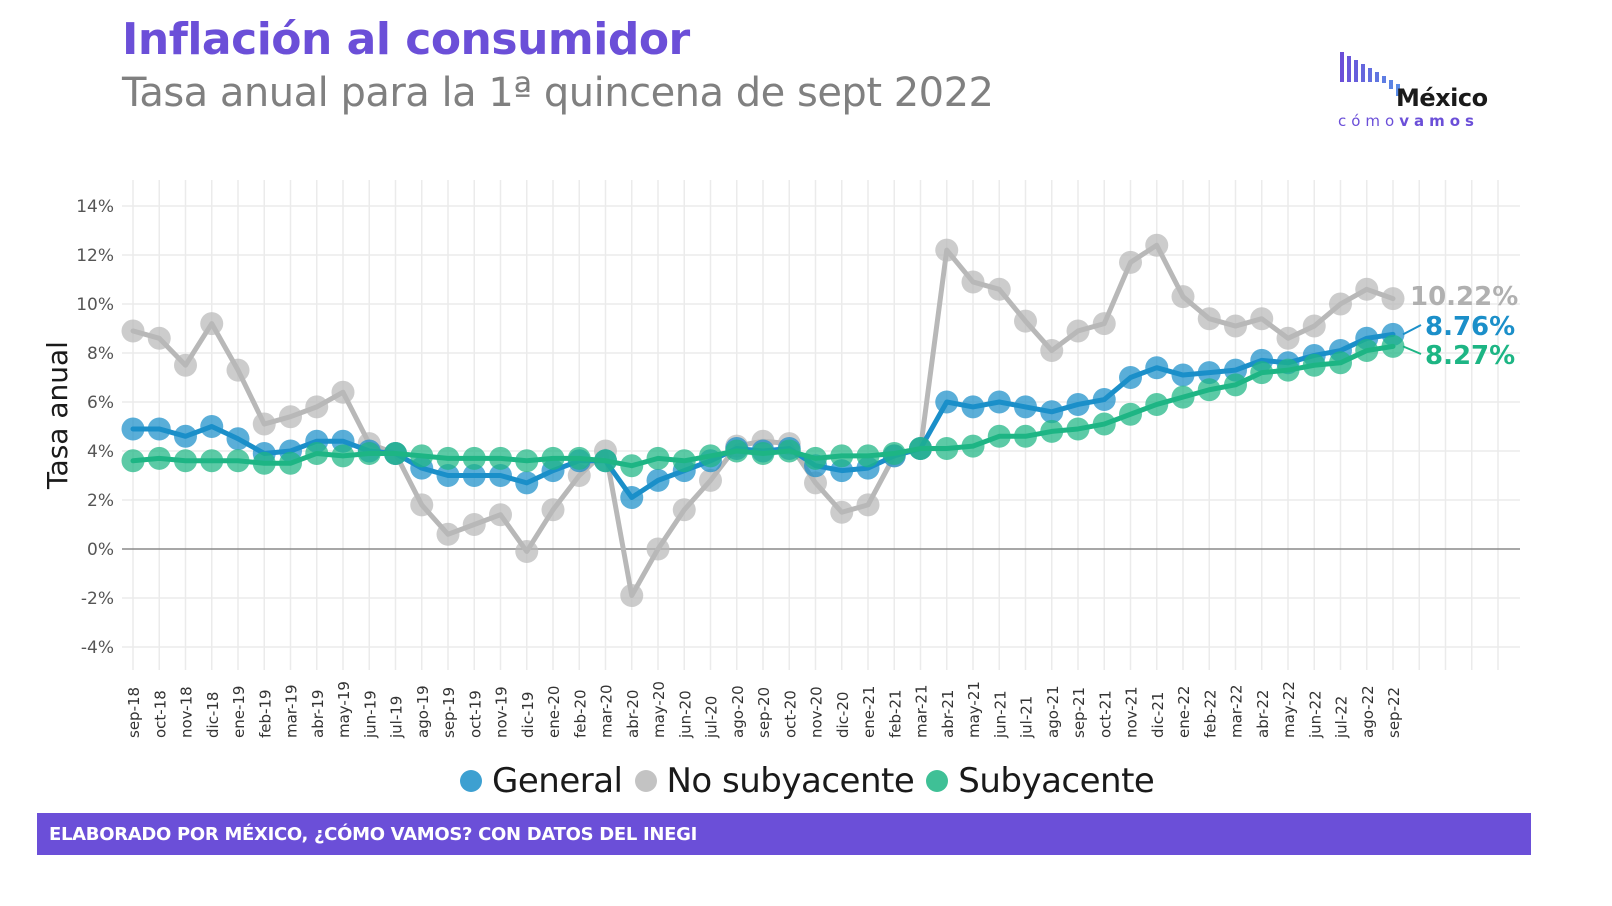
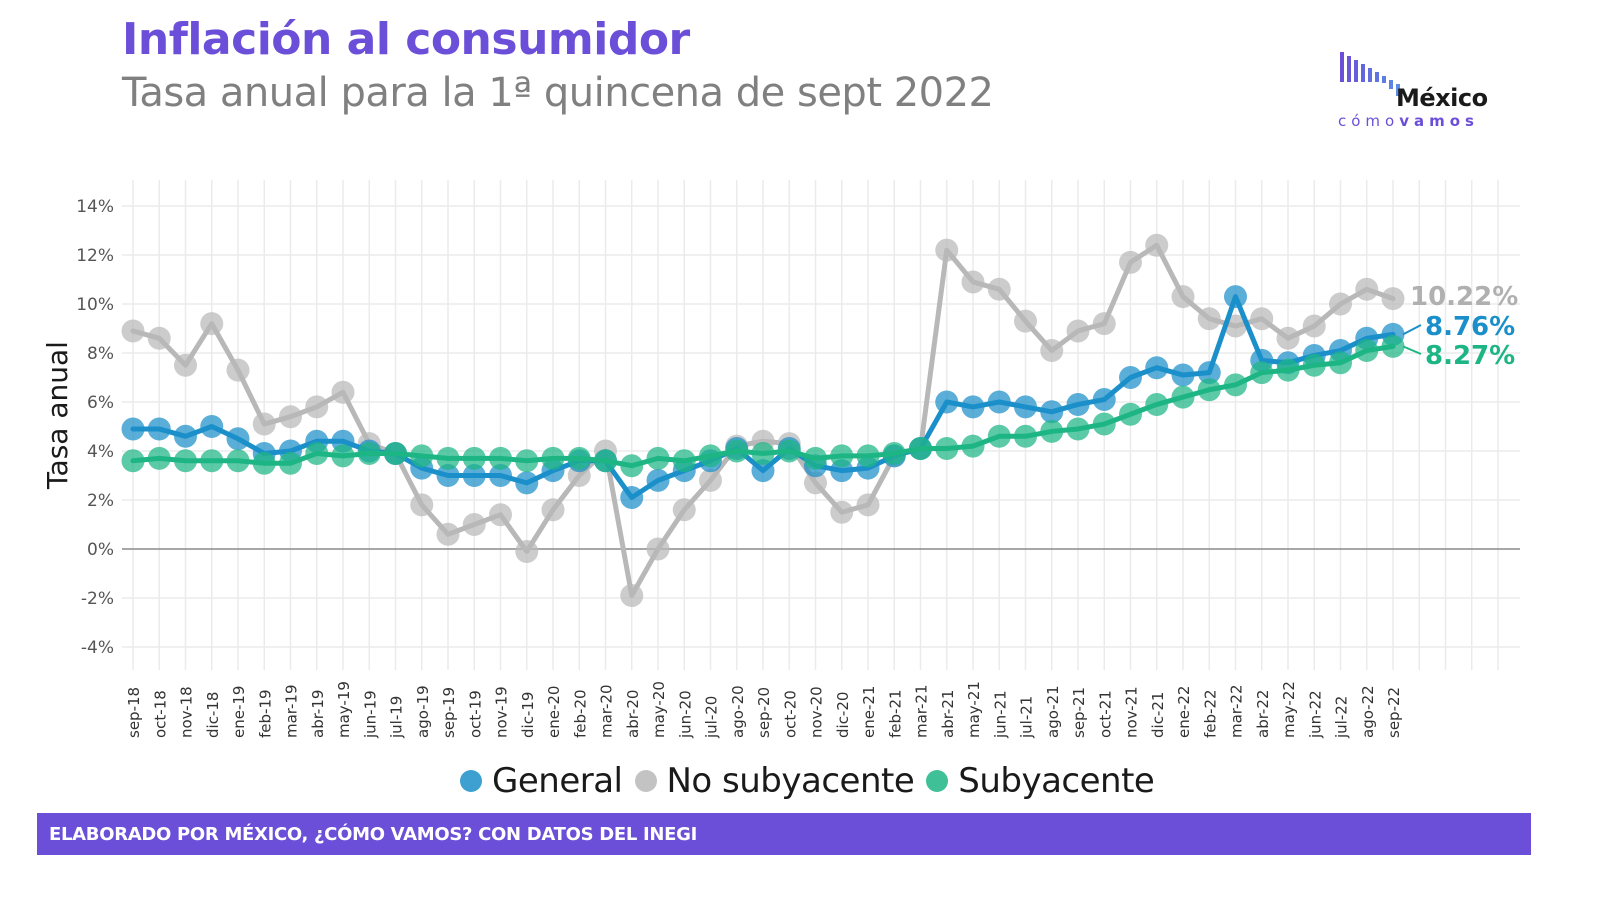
General/sep-20: 4.0% -> 3.2%
General/mar-22: 7.3% -> 10.3%
